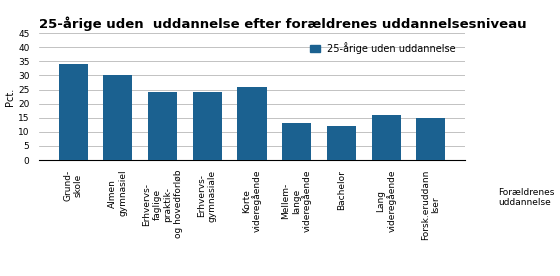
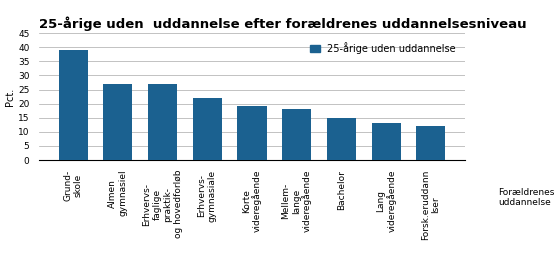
Grund- skole: 34 -> 39
Almen gymnasiel: 30 -> 27
Erhvervs- faglige praktik- og hovedforløb: 24 -> 27
Erhvervs- gymnasiale: 24 -> 22
Korte videregående: 26 -> 19
Mellem- lange videregående: 13 -> 18
Bachelor: 12 -> 15
Lang videregående: 16 -> 13
Forsk.eruddann Iser: 15 -> 12
